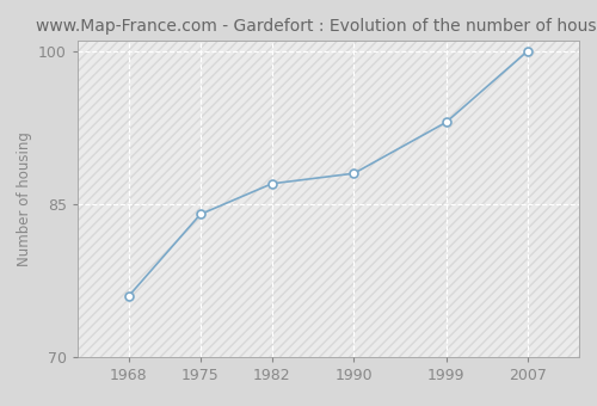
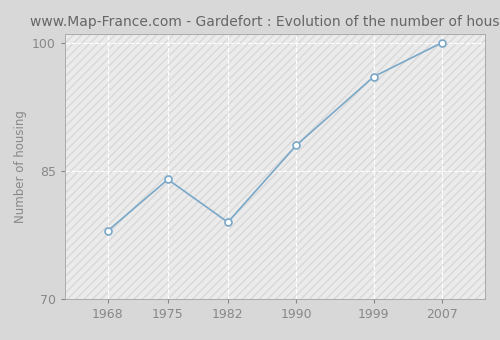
1968: 76 -> 78
1982: 87 -> 79
1999: 93 -> 96
